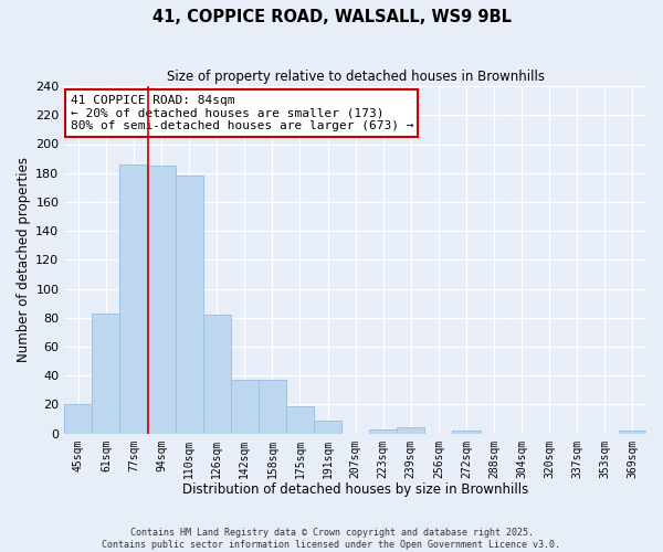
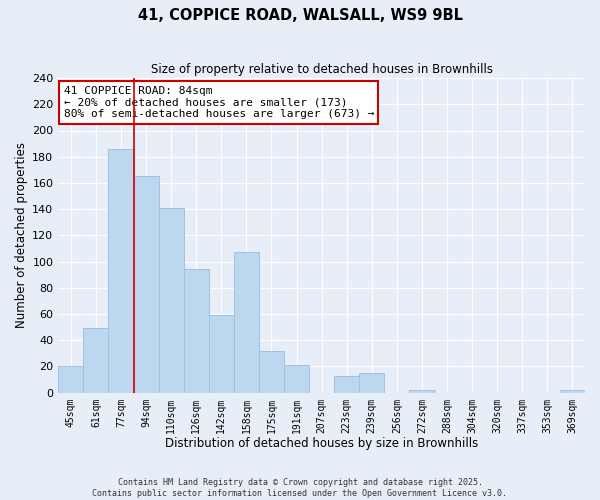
61sqm: 83 -> 49
94sqm: 185 -> 165
110sqm: 178 -> 141
126sqm: 82 -> 94
142sqm: 37 -> 59
158sqm: 37 -> 107
175sqm: 19 -> 32
191sqm: 9 -> 21
223sqm: 3 -> 13
239sqm: 4 -> 15
